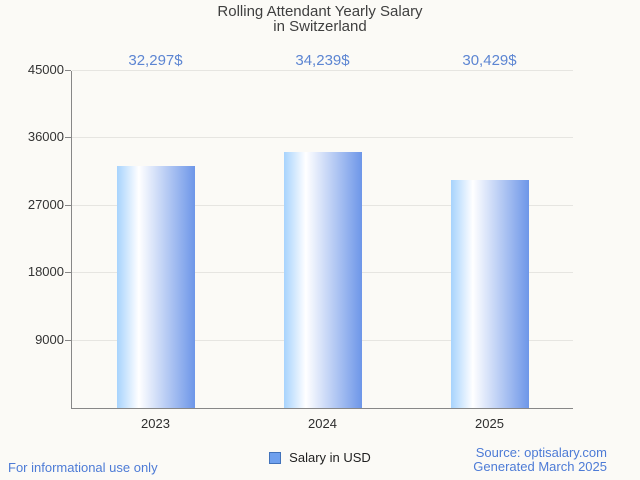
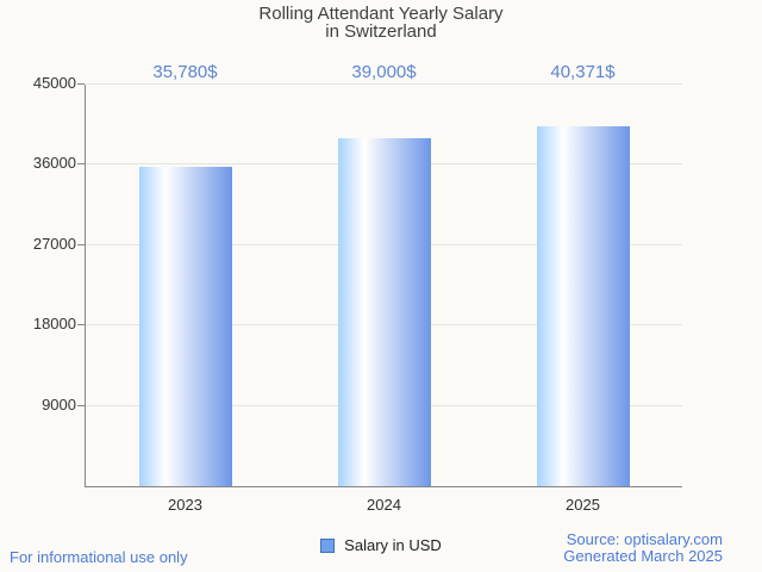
2023: 32,297 -> 35,780
2024: 34,239 -> 39,000
2025: 30,429 -> 40,371
